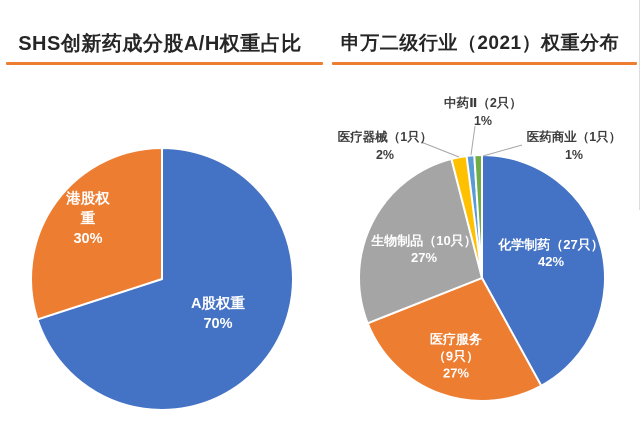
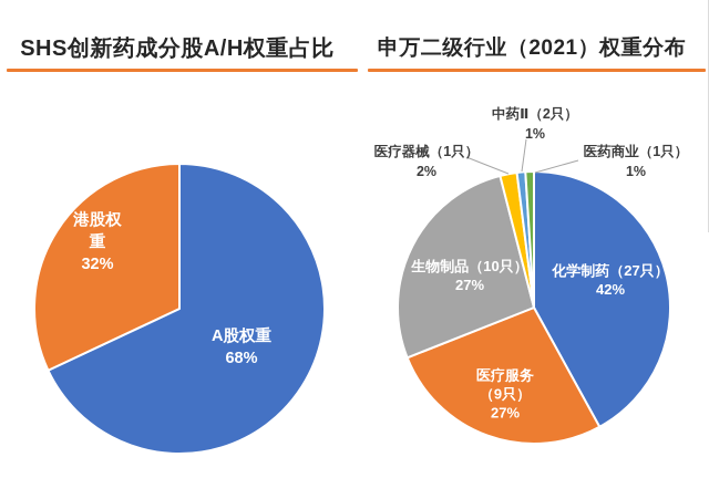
SHS创新药成分股A/H权重占比/A股权重: 70% -> 68%
SHS创新药成分股A/H权重占比/港股权重: 30% -> 32%
